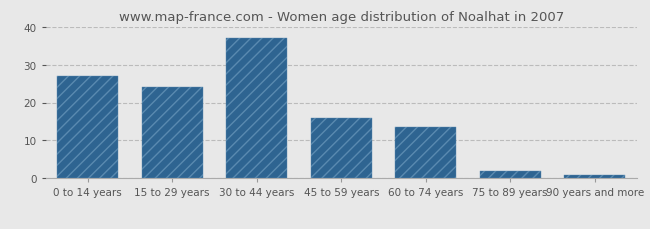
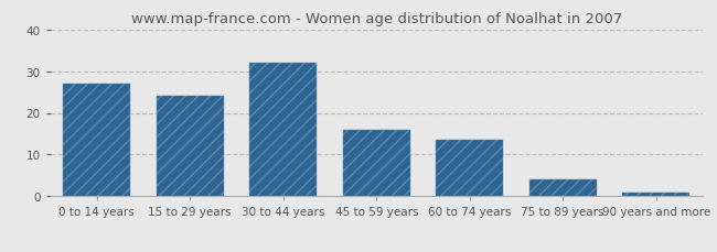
30 to 44 years: 37.0 -> 32.0
75 to 89 years: 2.0 -> 4.0
